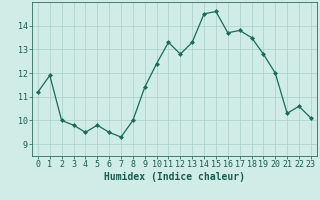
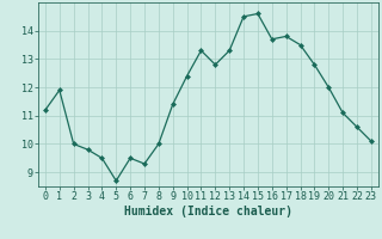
5: 9.8 -> 8.7
21: 10.3 -> 11.1
